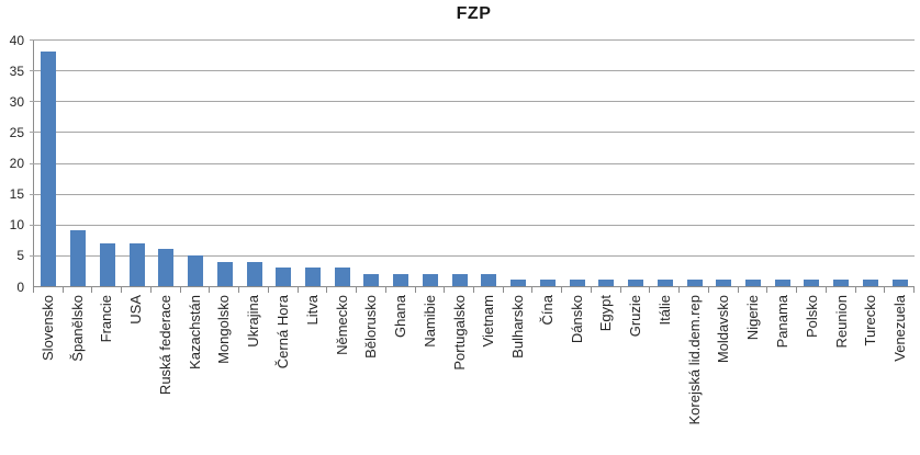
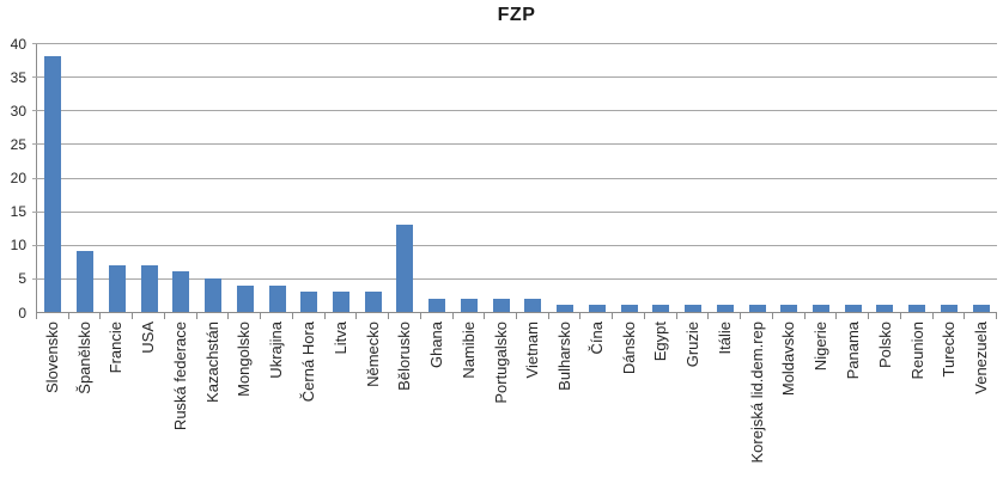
Bělorusko: 2 -> 13
